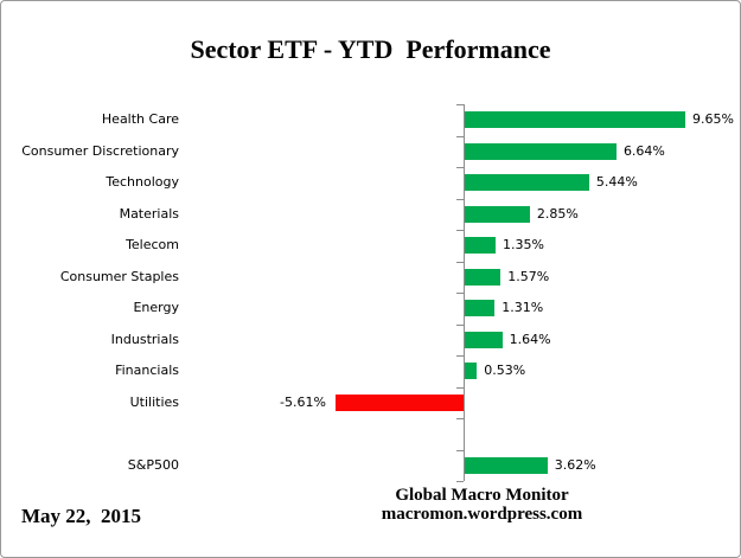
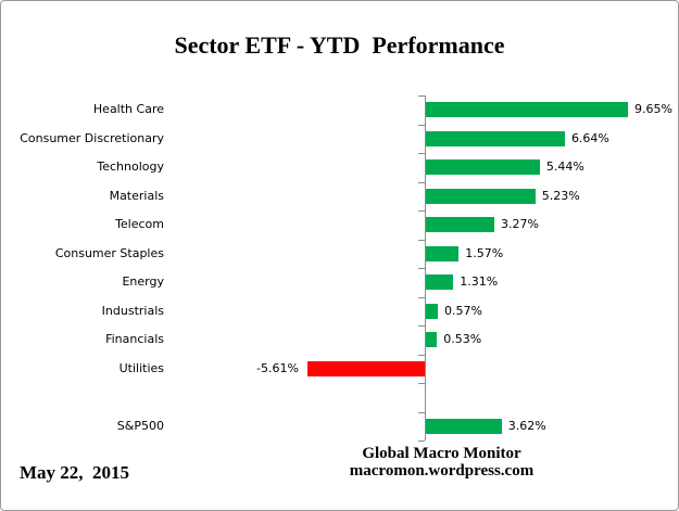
Materials: 2.85% -> 5.23%
Telecom: 1.35% -> 3.27%
Industrials: 1.64% -> 0.57%
